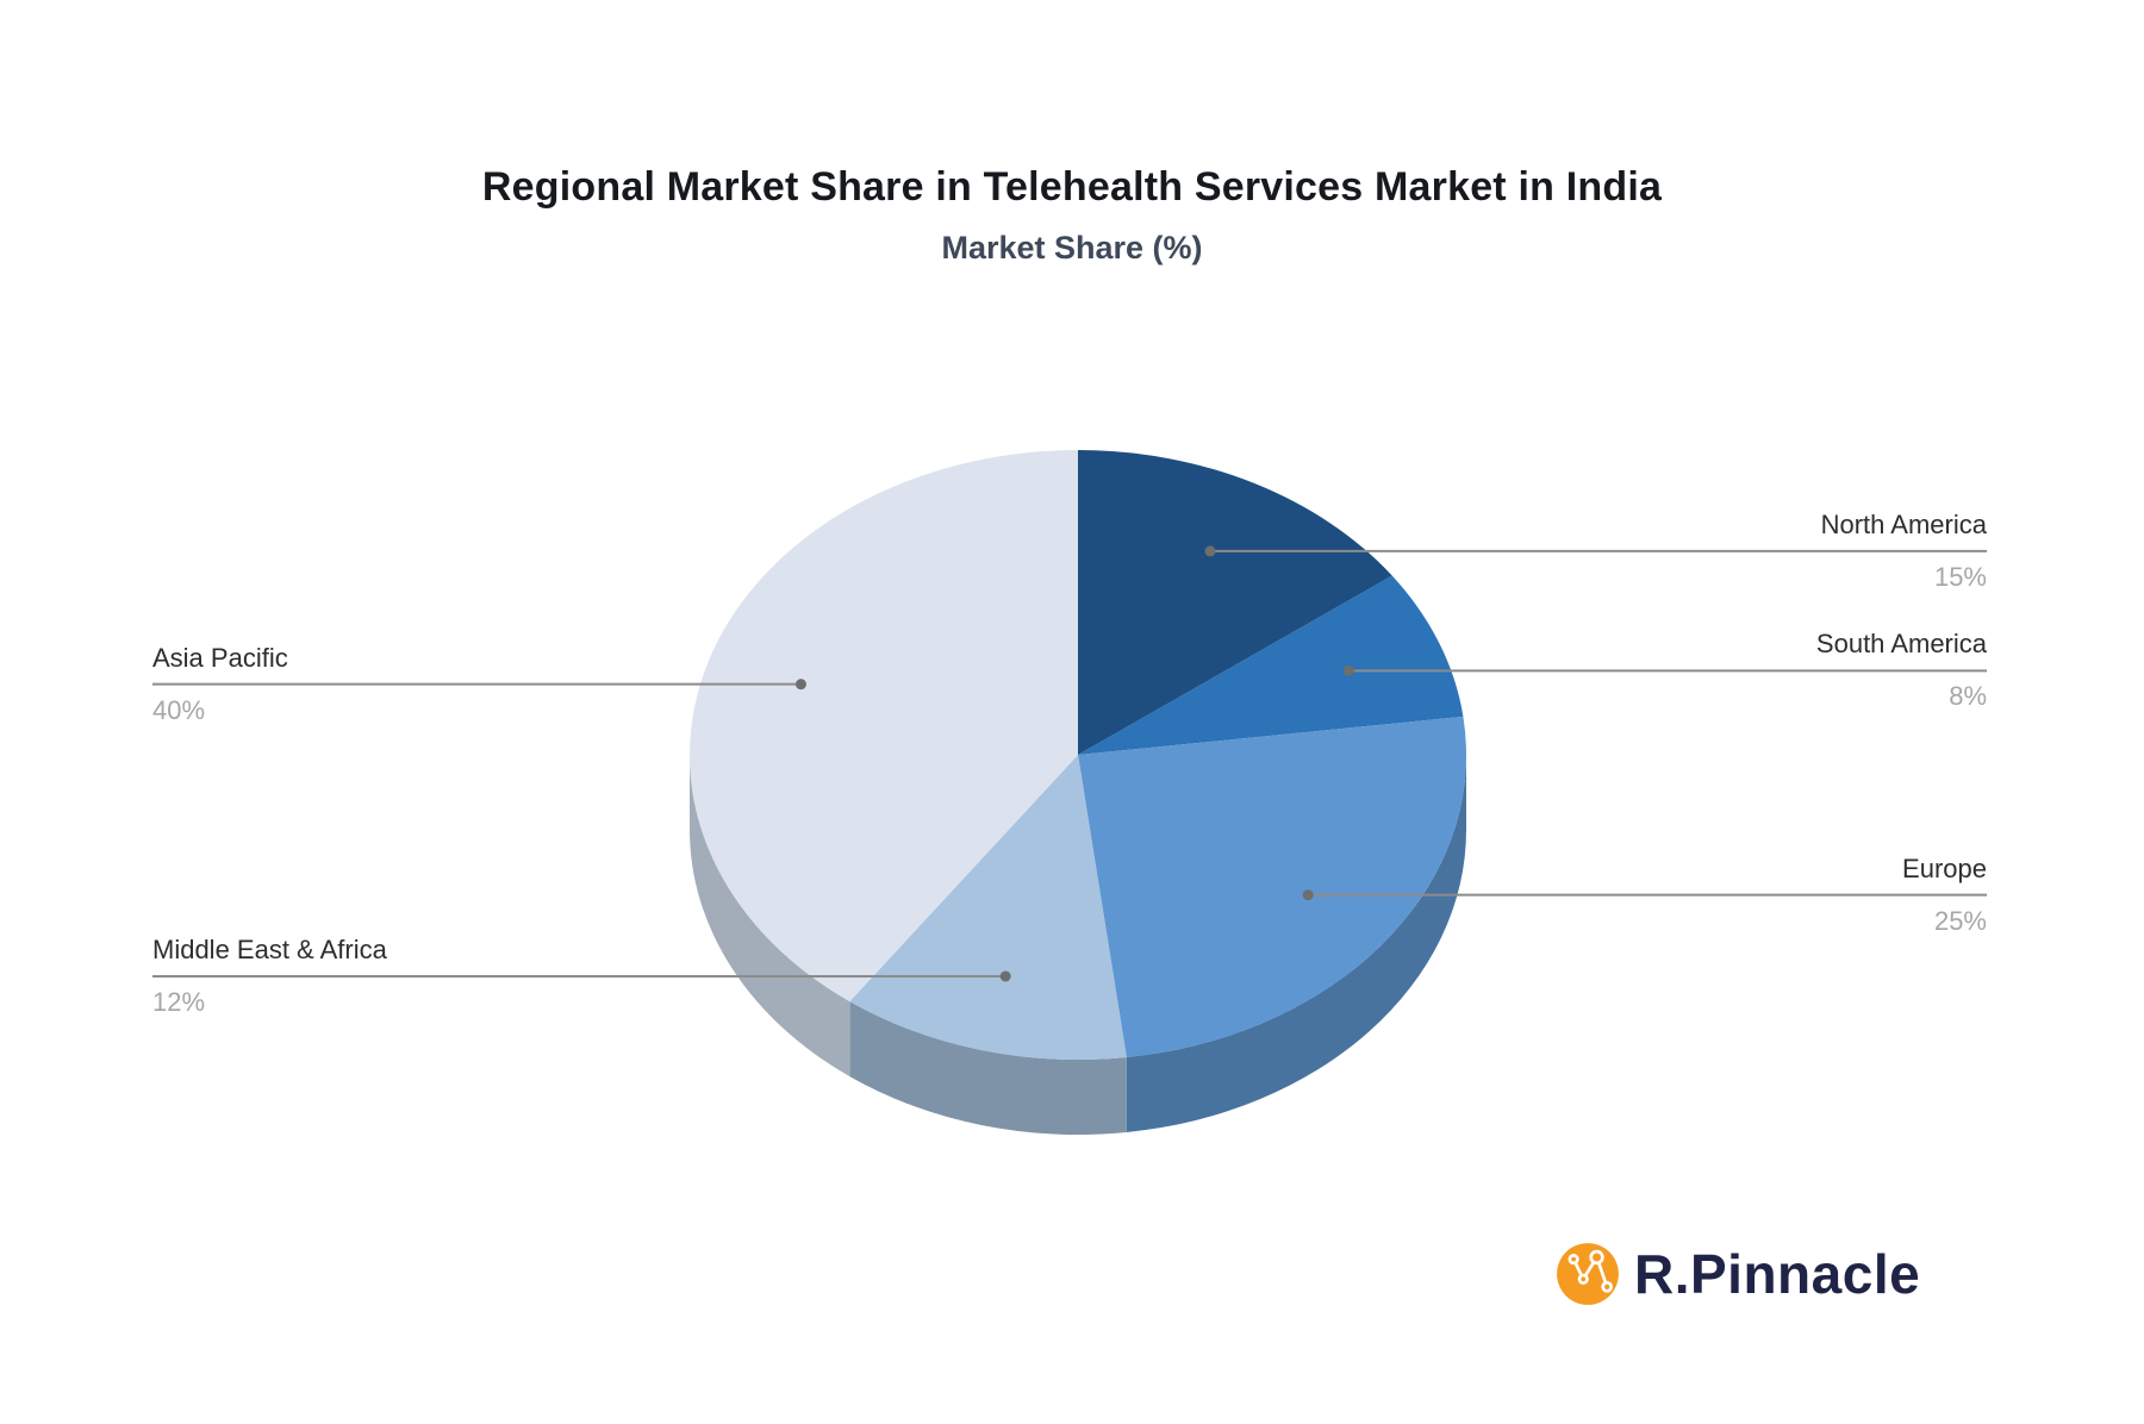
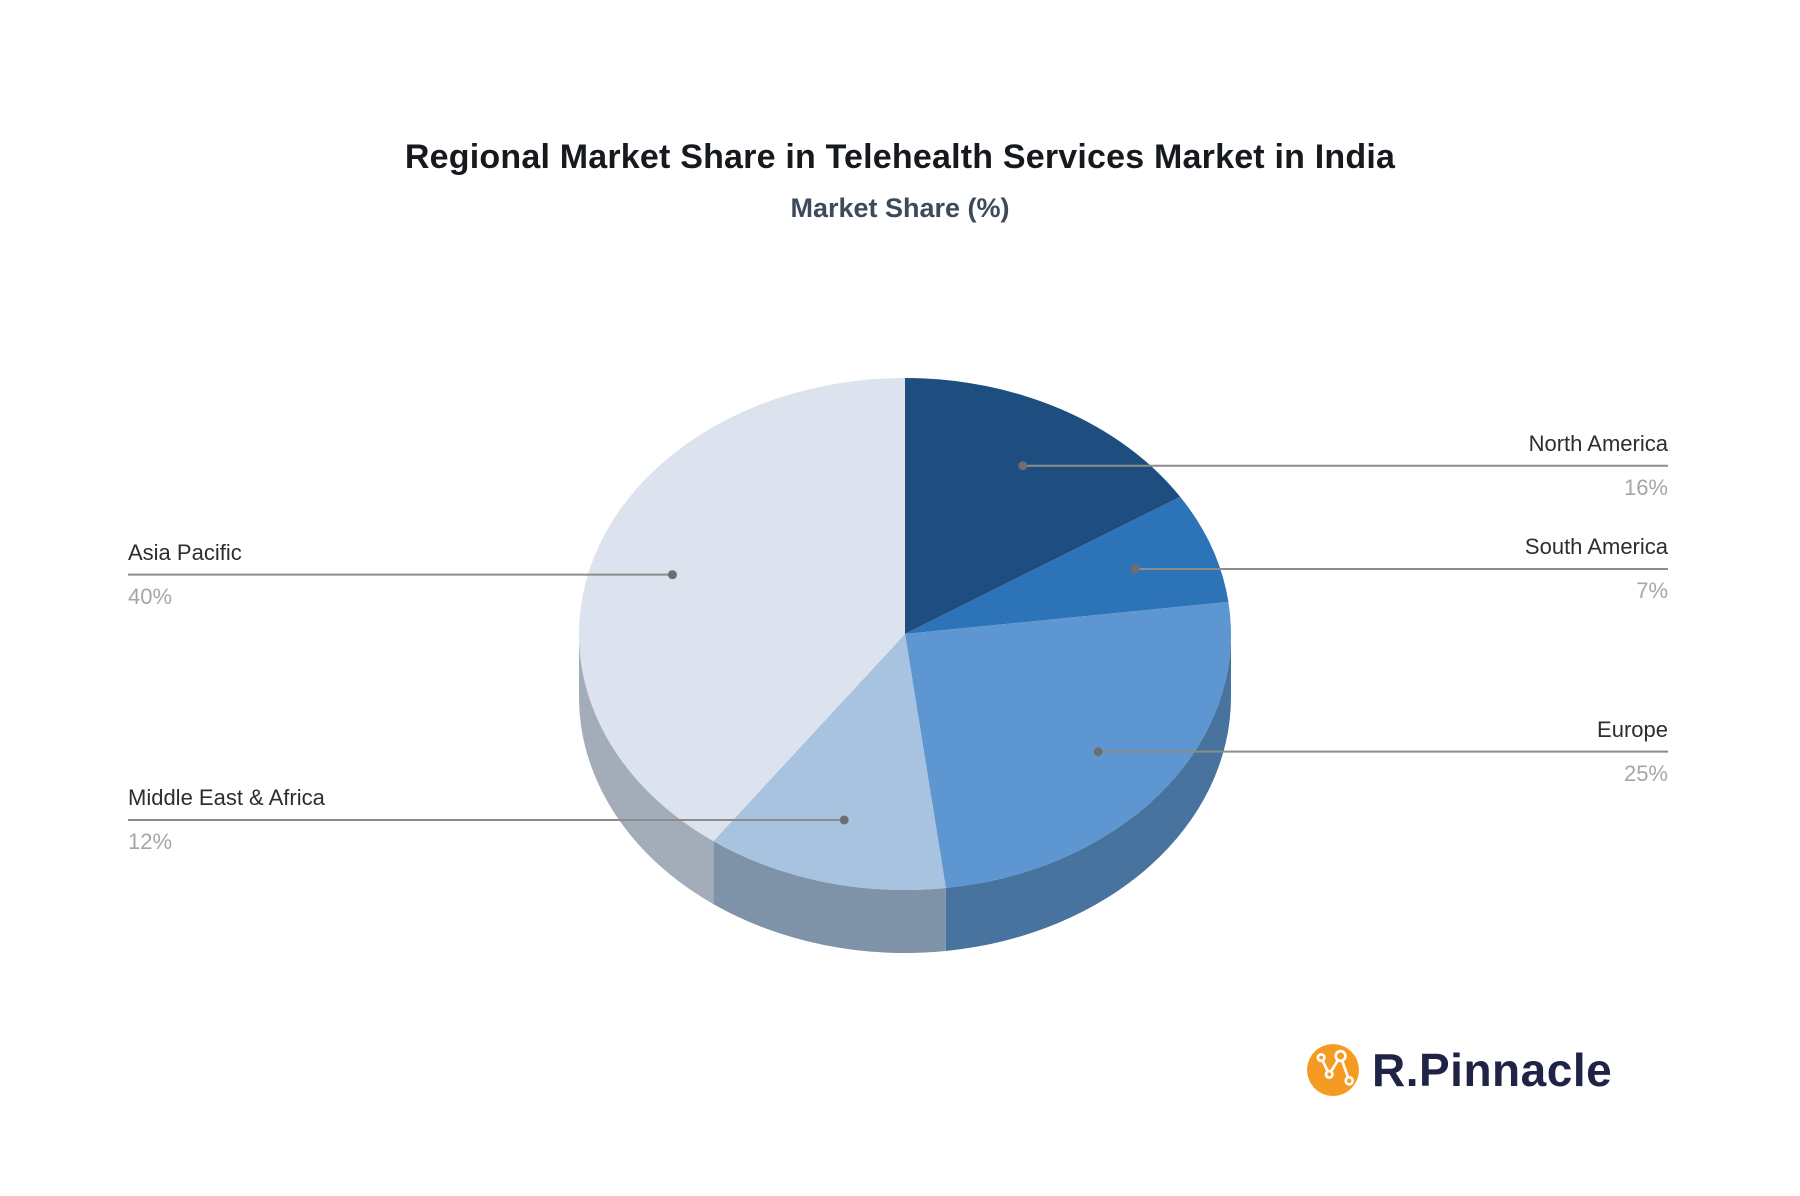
North America: 15% -> 16%
South America: 8% -> 7%
